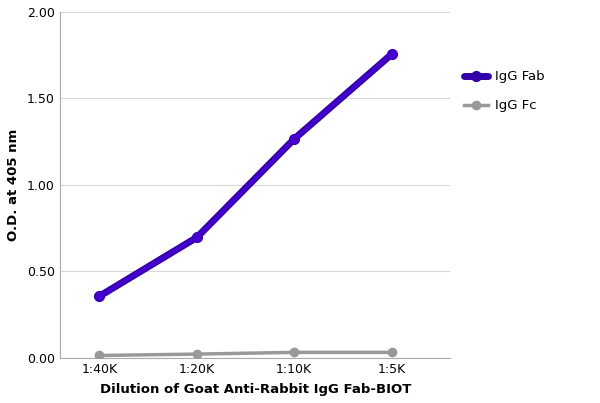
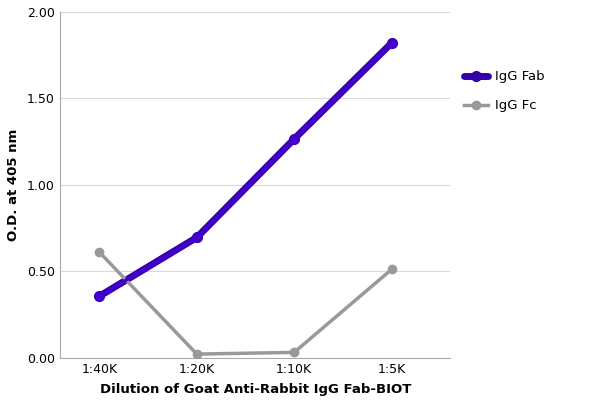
IgG Fc/1:40K: 0.01 -> 0.61
IgG Fab/1:5K: 1.75 -> 1.82
IgG Fc/1:5K: 0.03 -> 0.51
